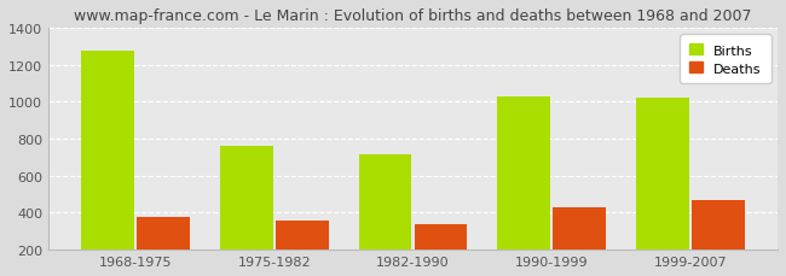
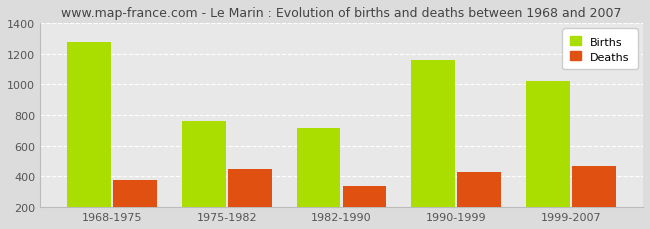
Deaths/1975-1982: 360 -> 450
Births/1990-1999: 1030 -> 1160
